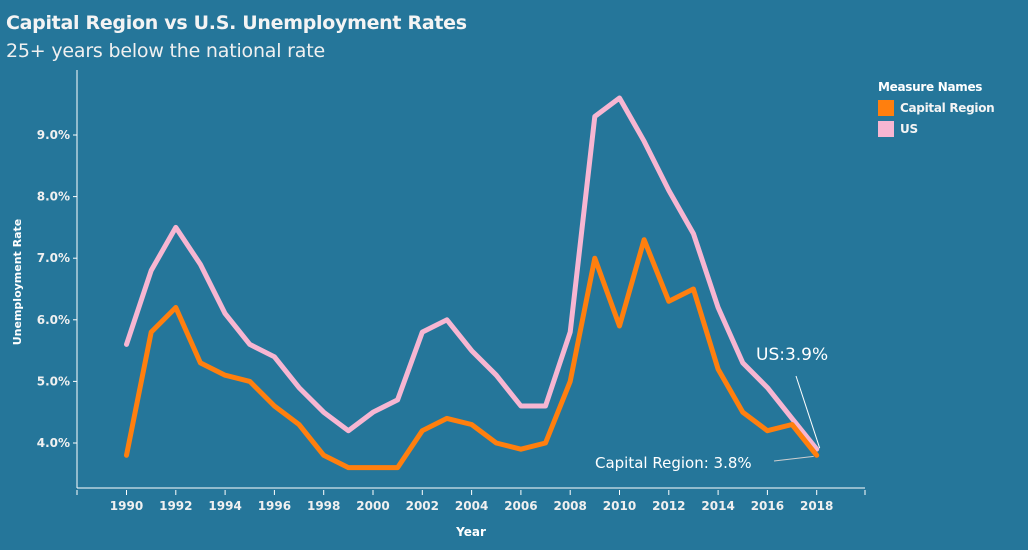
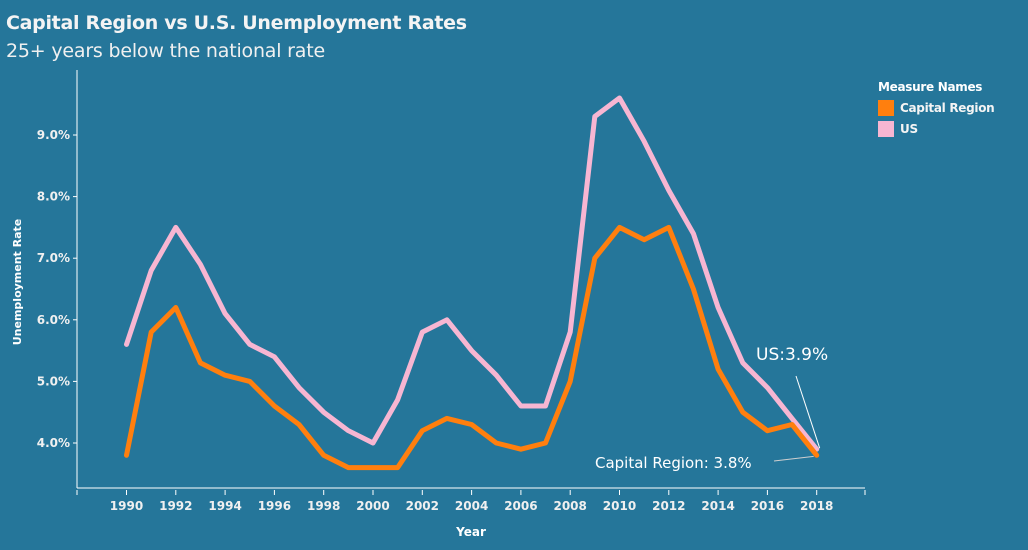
US/2000: 4.5% -> 4.0%
Capital Region/2010: 5.9% -> 7.5%
Capital Region/2012: 6.3% -> 7.5%
